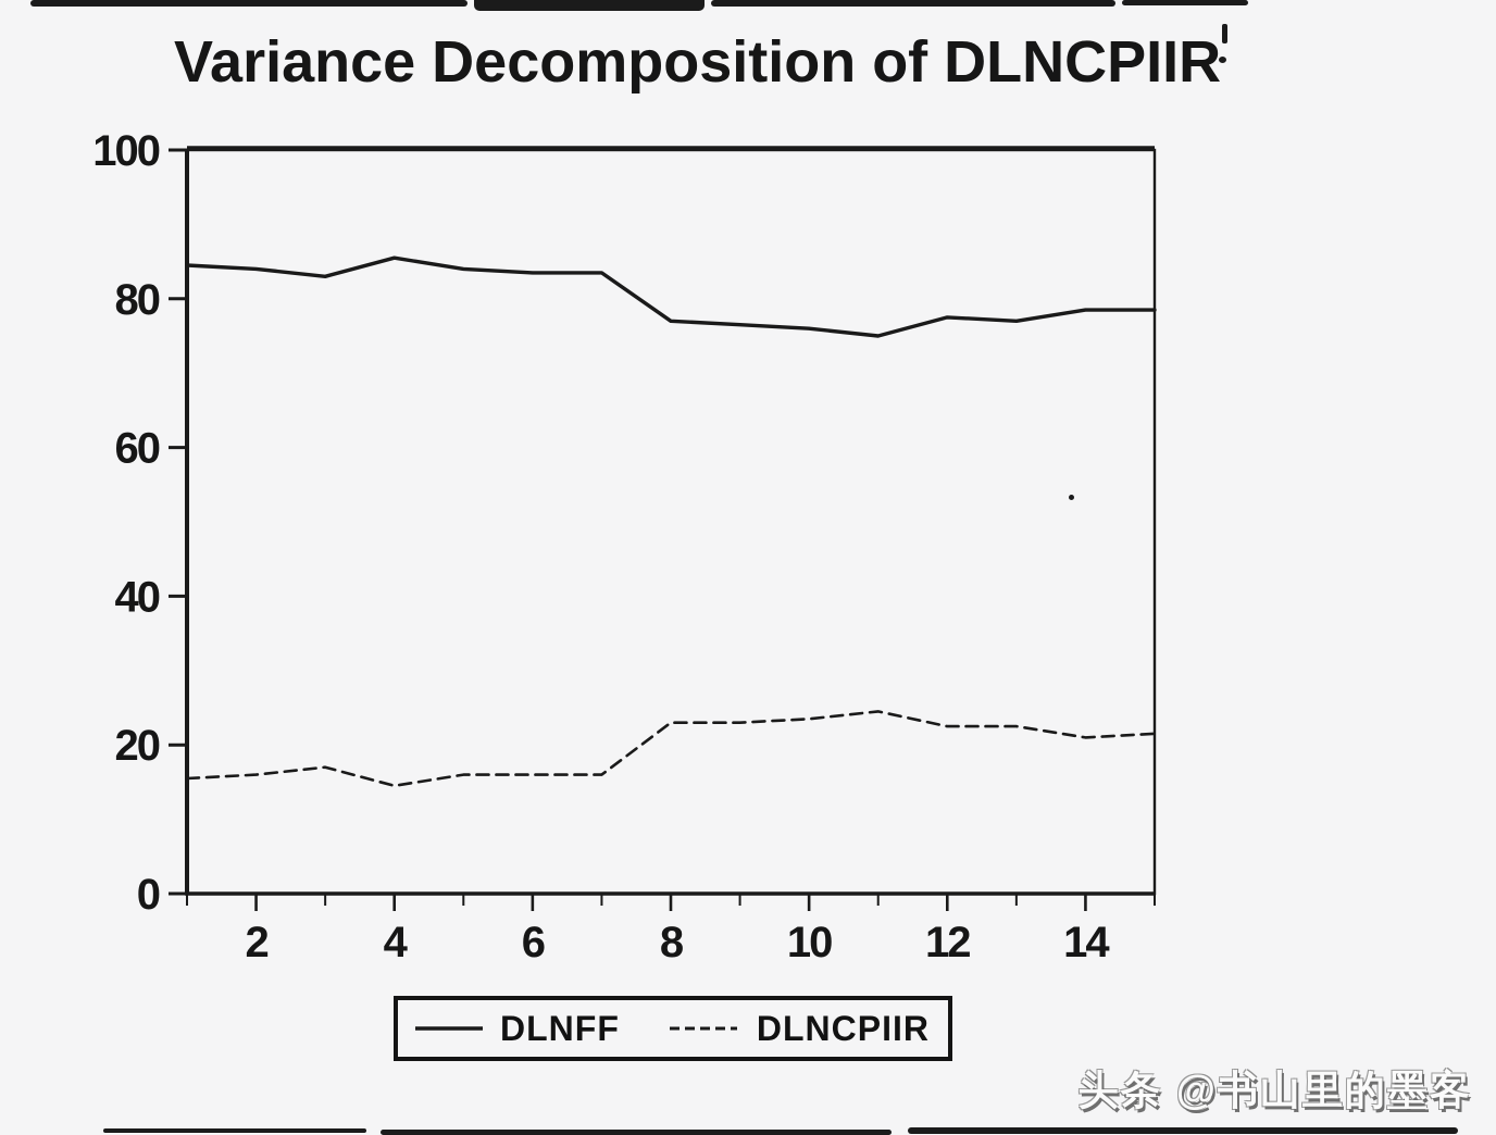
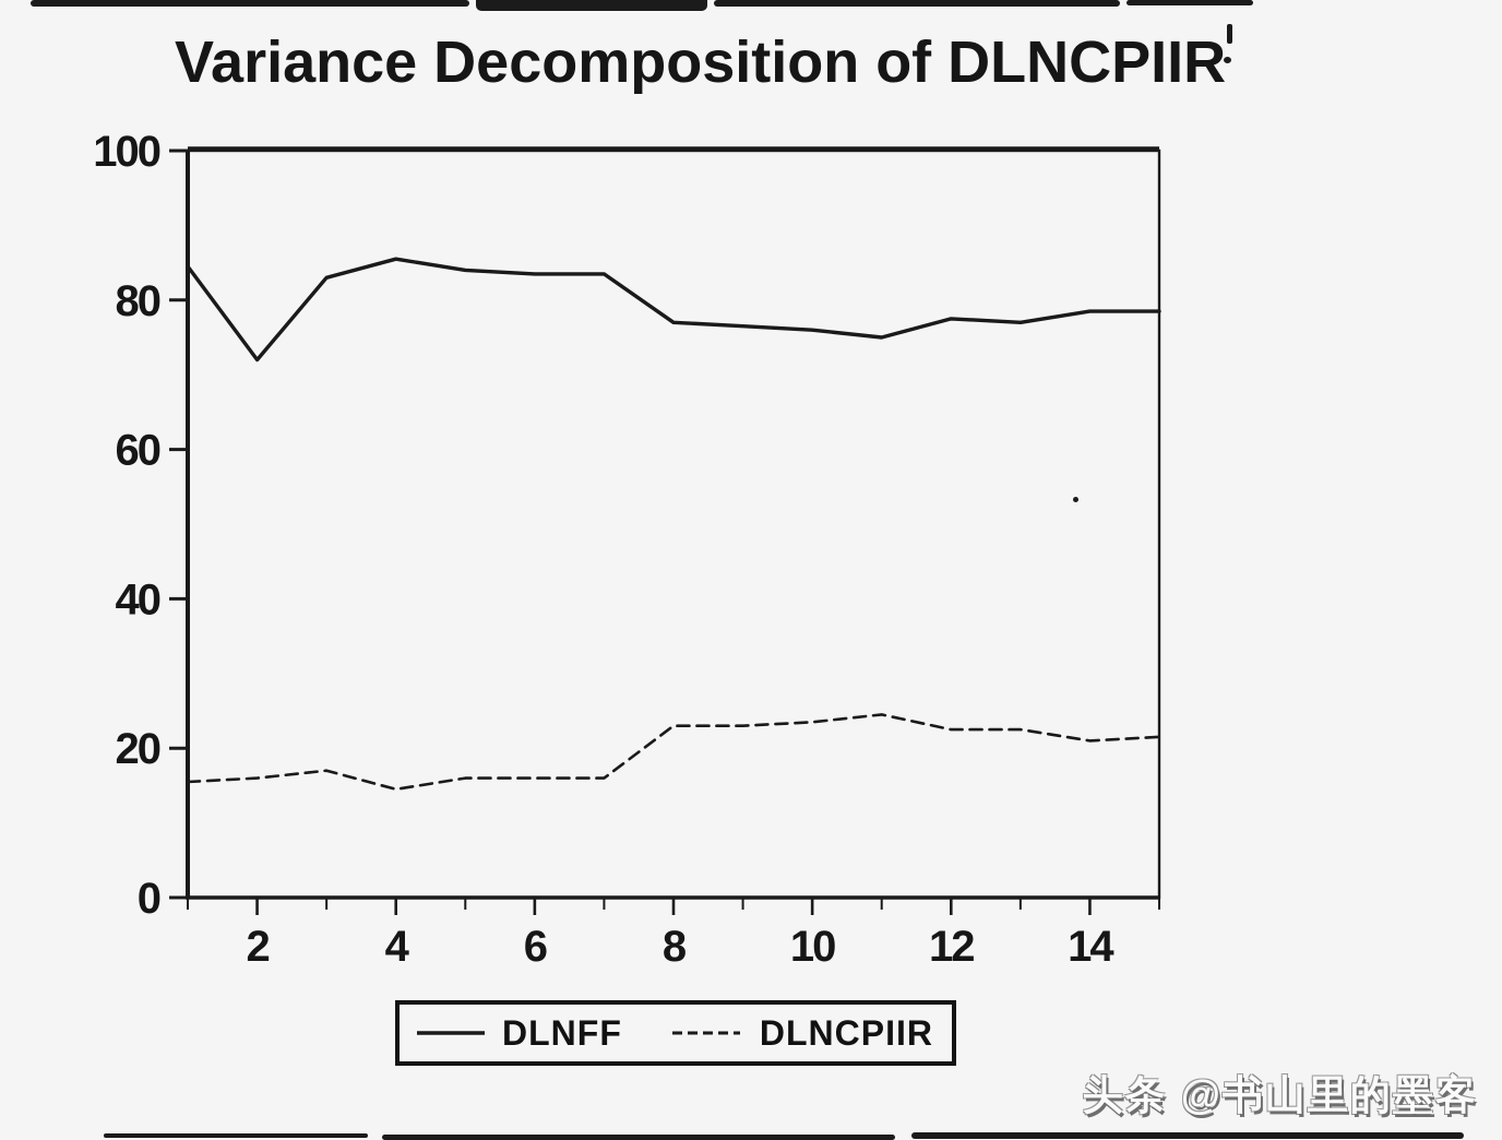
DLNFF/2: 84 -> 72
